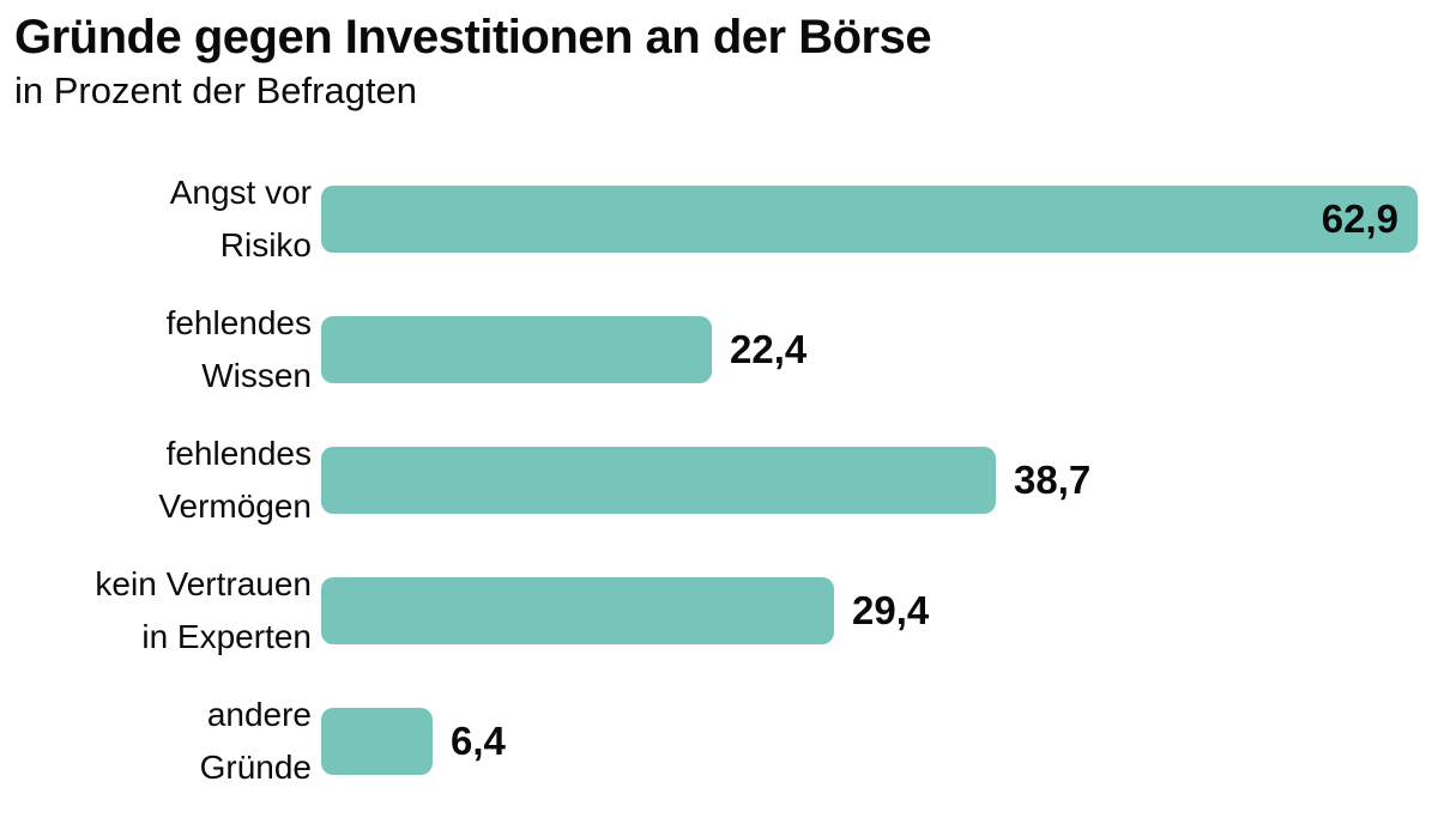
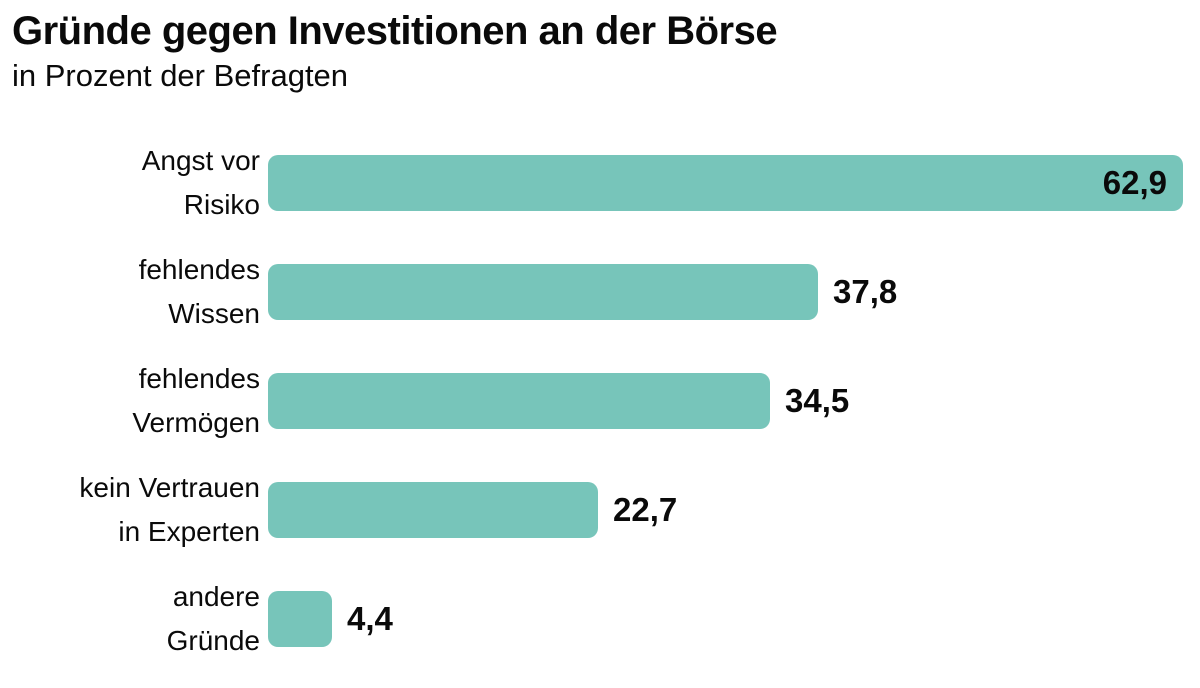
fehlendes Wissen: 22,4 -> 37,8
fehlendes Vermögen: 38,7 -> 34,5
kein Vertrauen in Experten: 29,4 -> 22,7
andere Gründe: 6,4 -> 4,4
